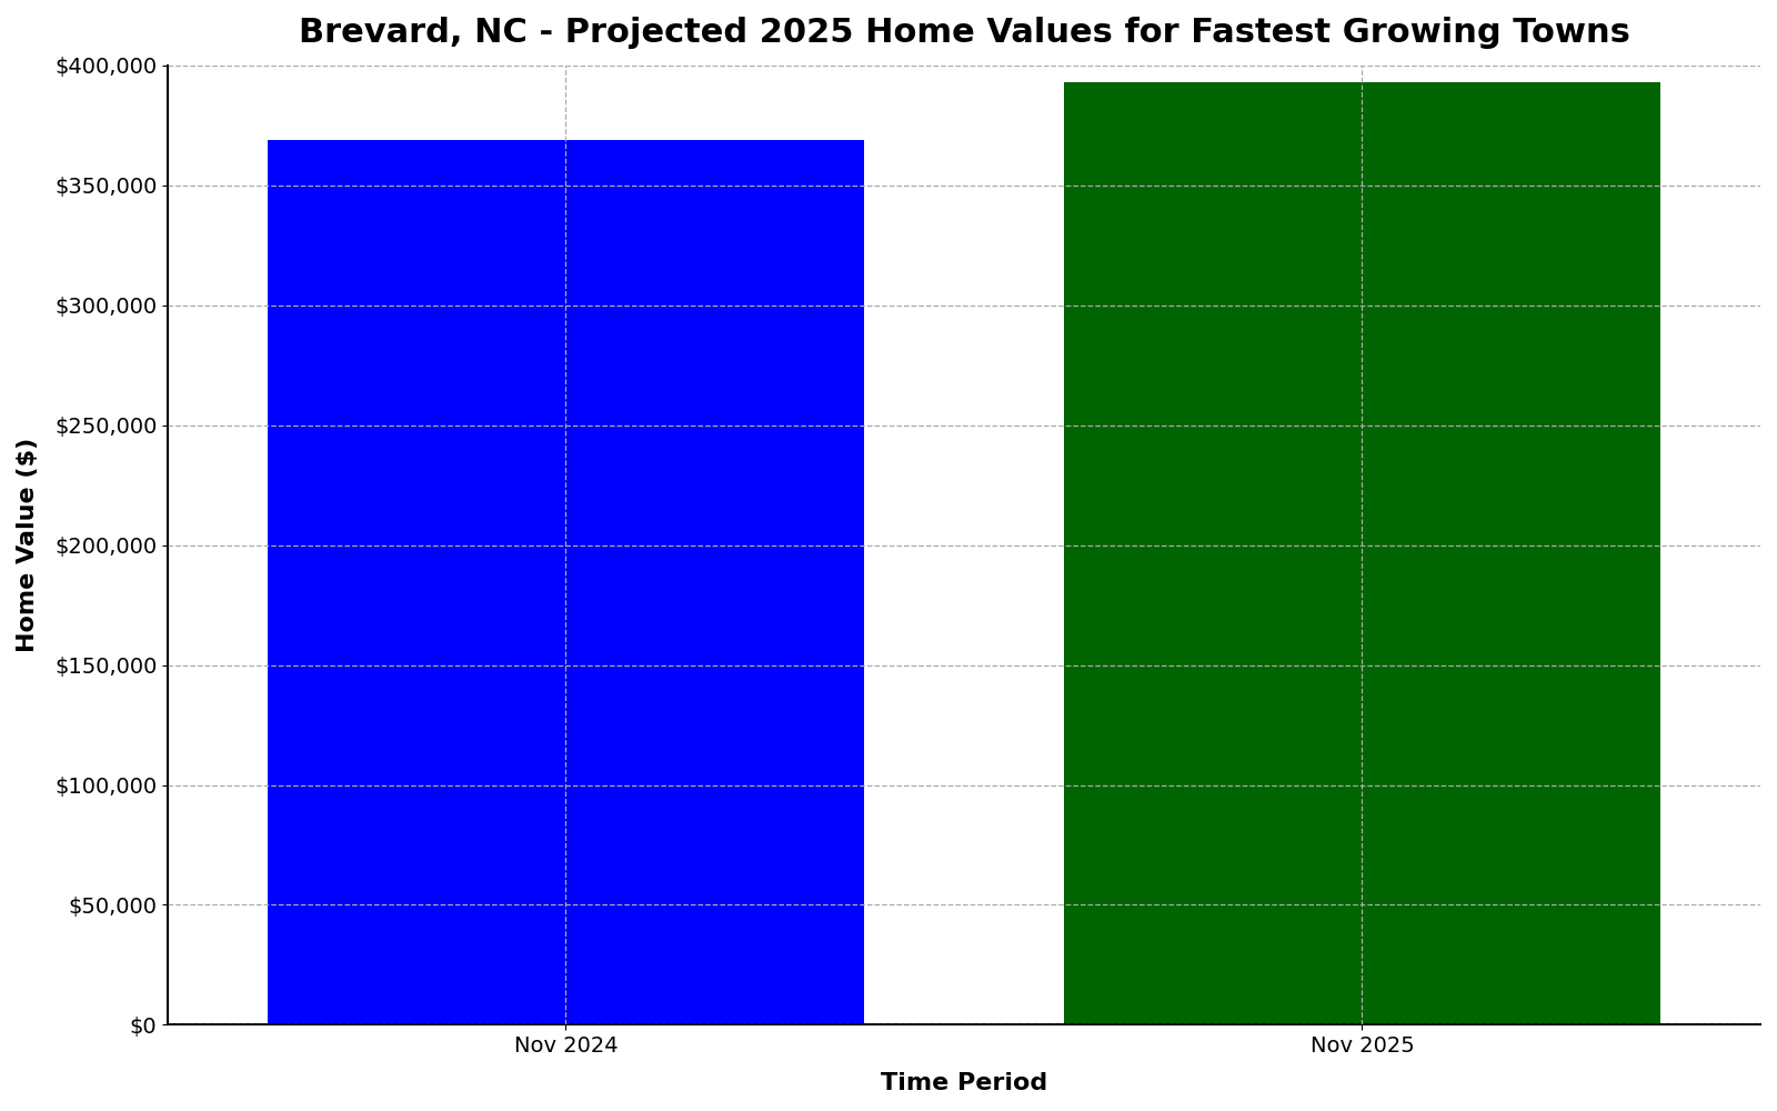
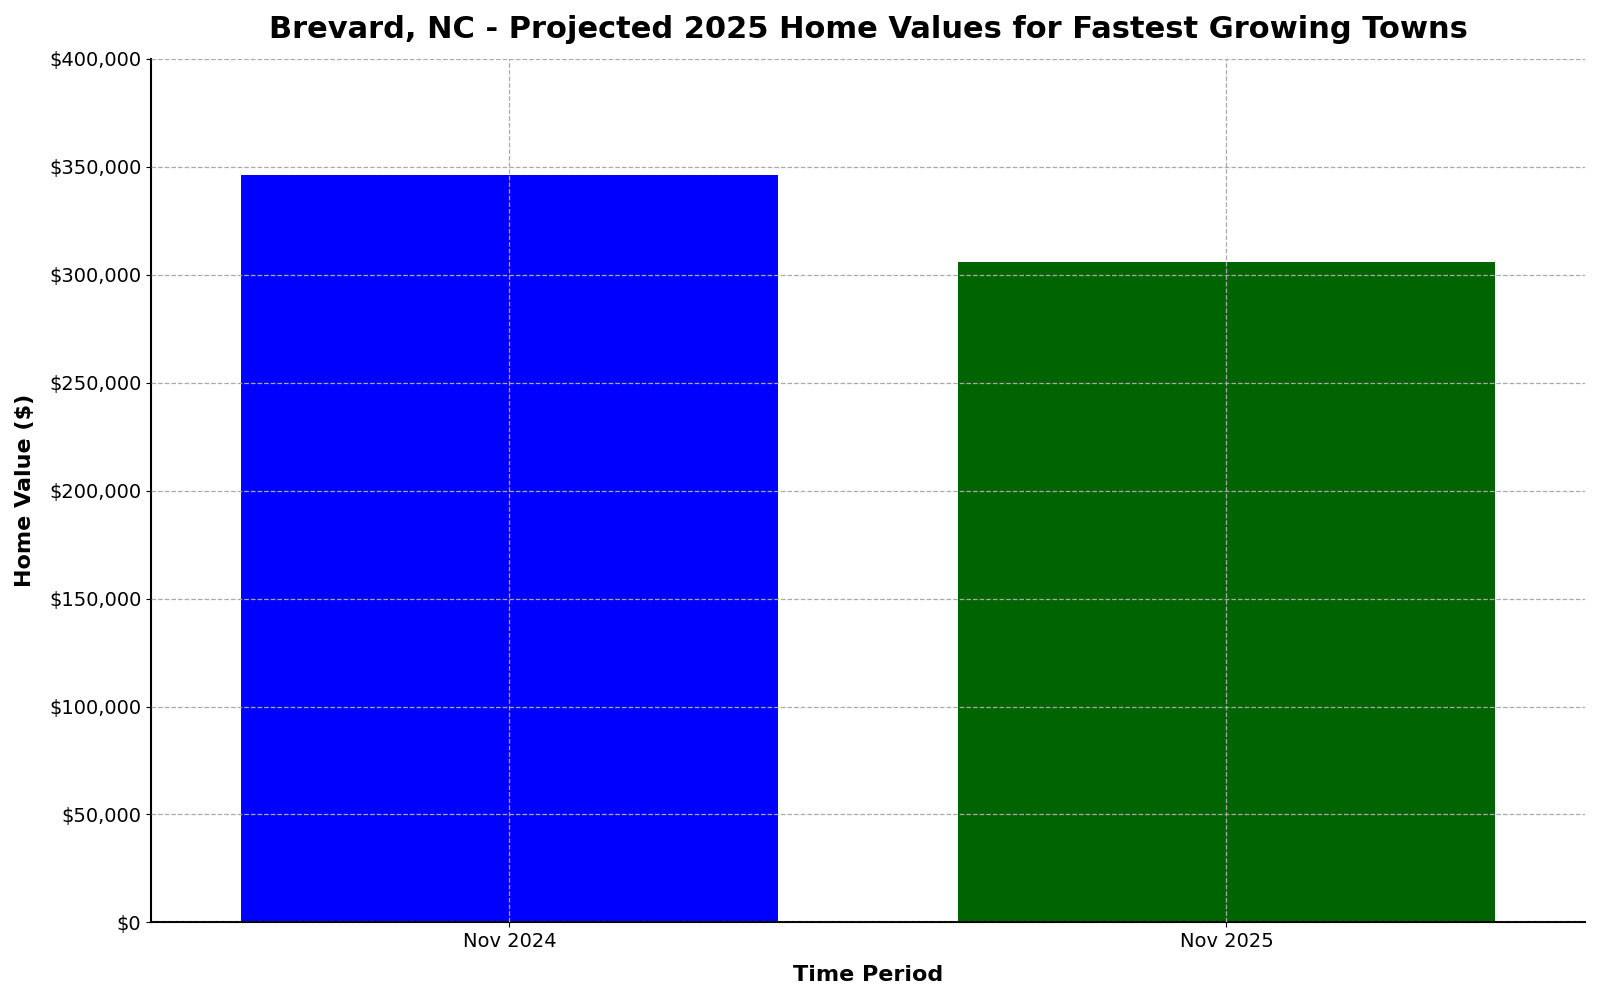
Nov 2024: $369,000 -> $346,000
Nov 2025: $393,000 -> $306,000
